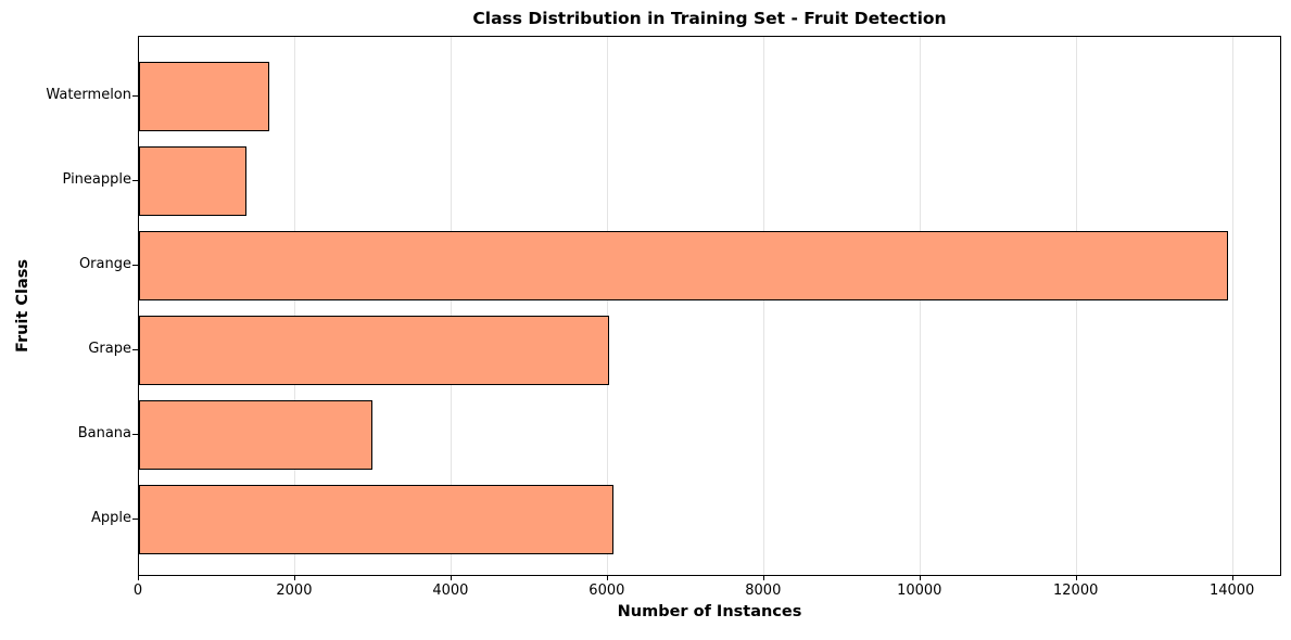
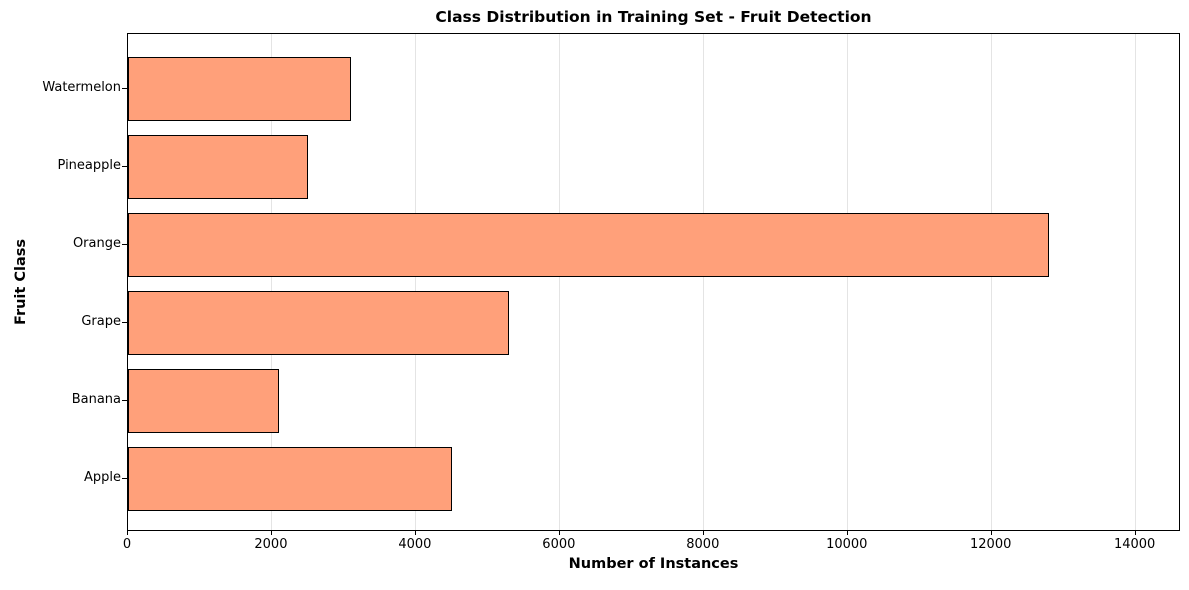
Watermelon: 1700 -> 3100
Pineapple: 1400 -> 2500
Orange: 13900 -> 12800
Grape: 6000 -> 5300
Banana: 3000 -> 2100
Apple: 6100 -> 4500
